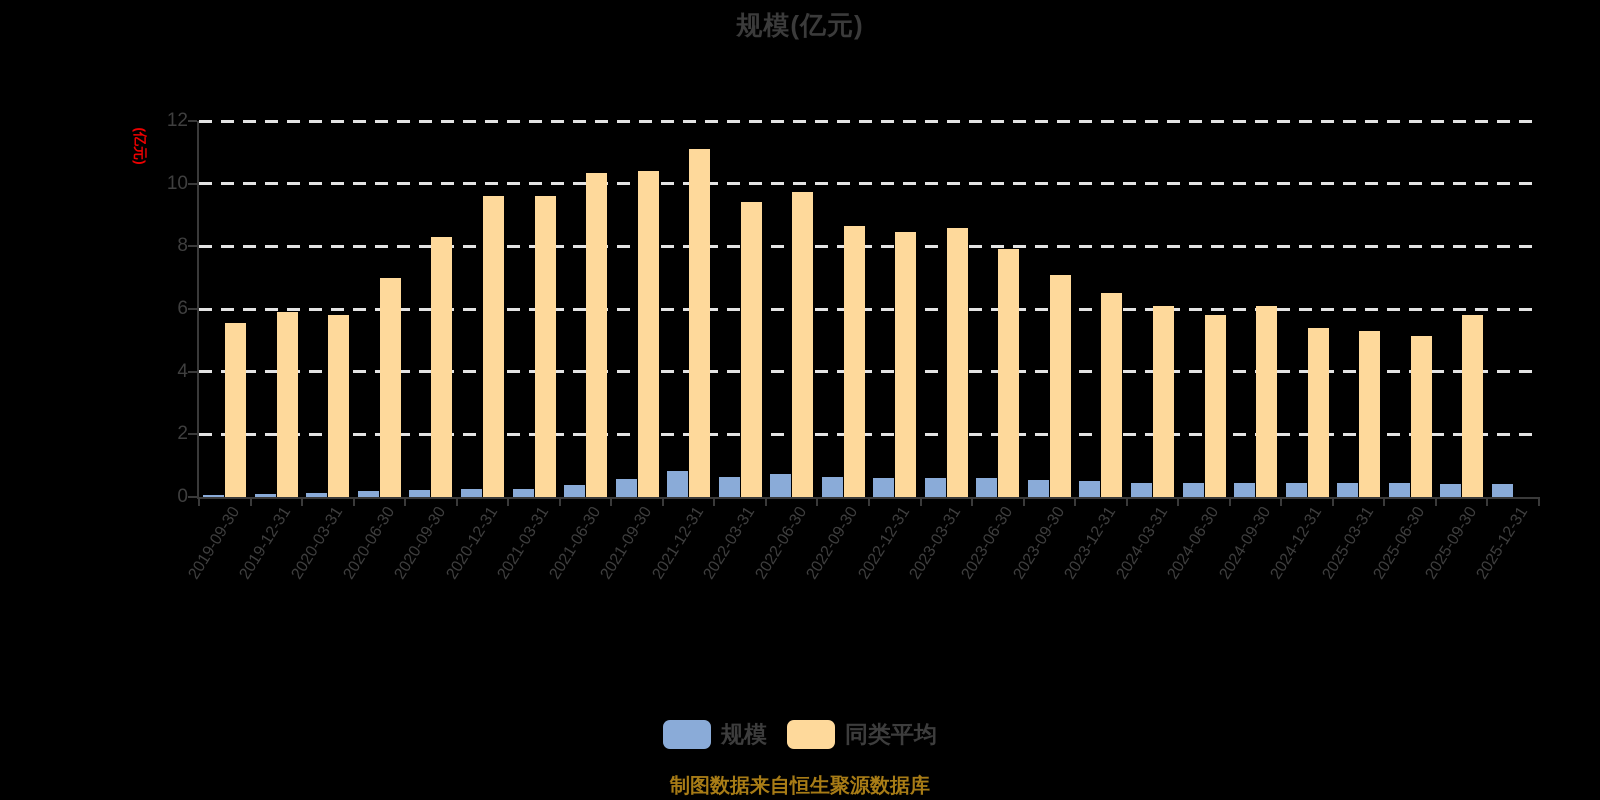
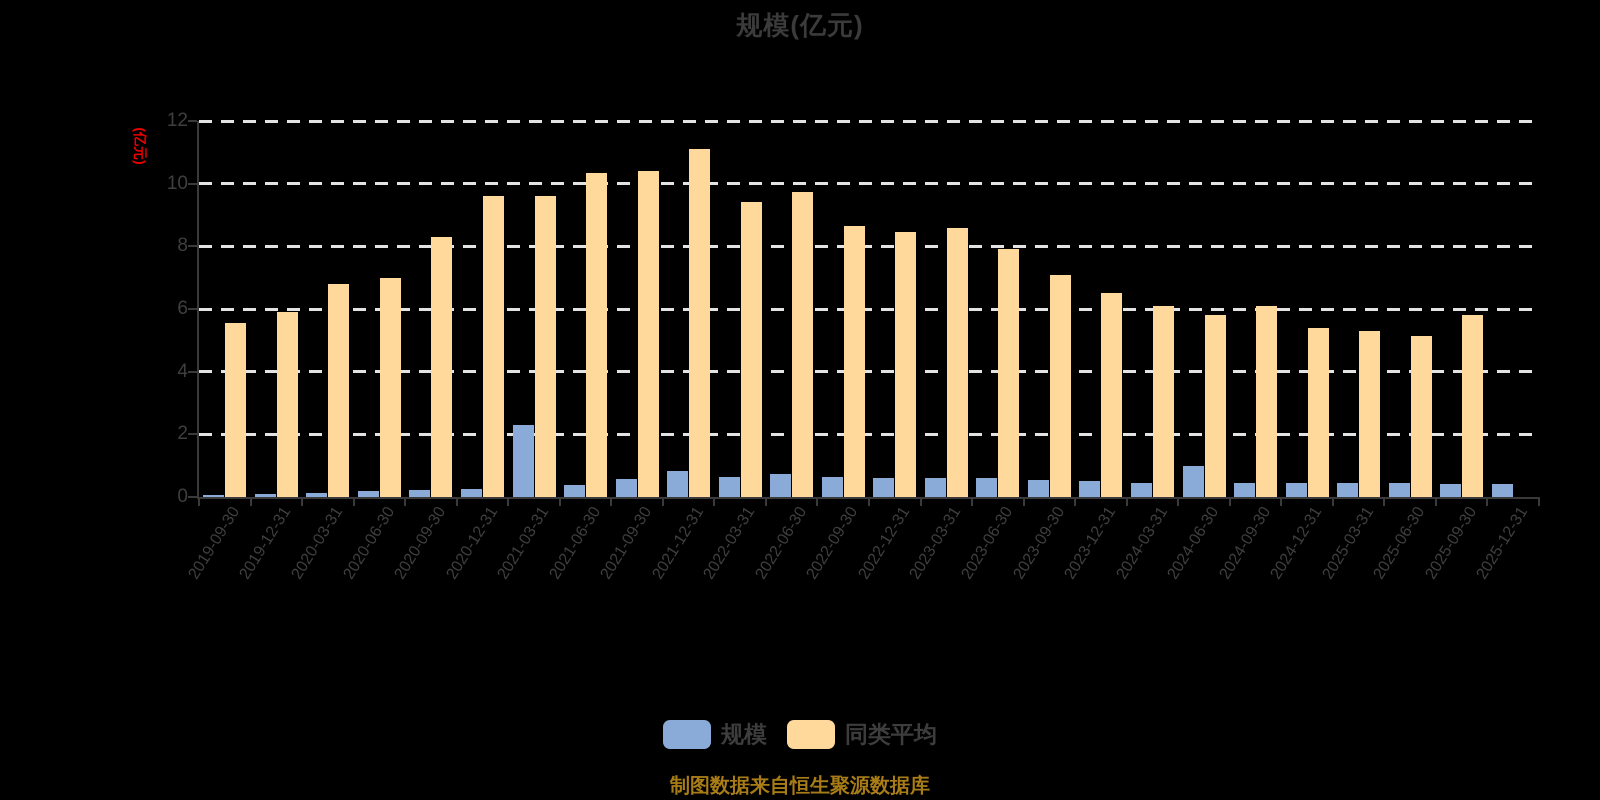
同类平均/2020-03-31: 5.8 -> 6.8
规模/2021-03-31: 0.2 -> 2.3
规模/2024-06-30: 0.5 -> 1.0
